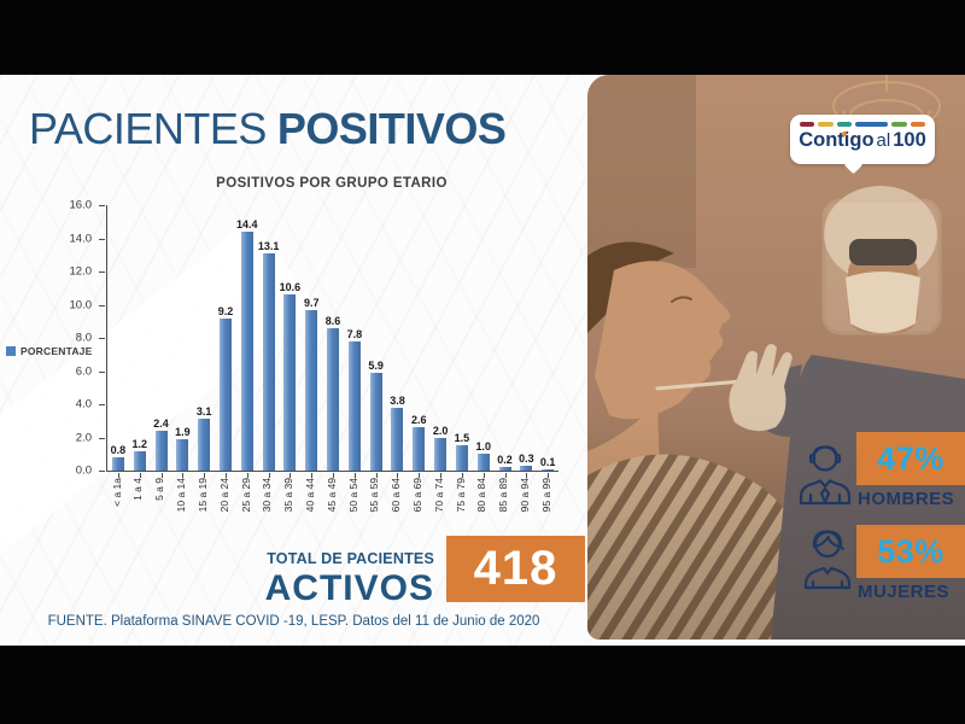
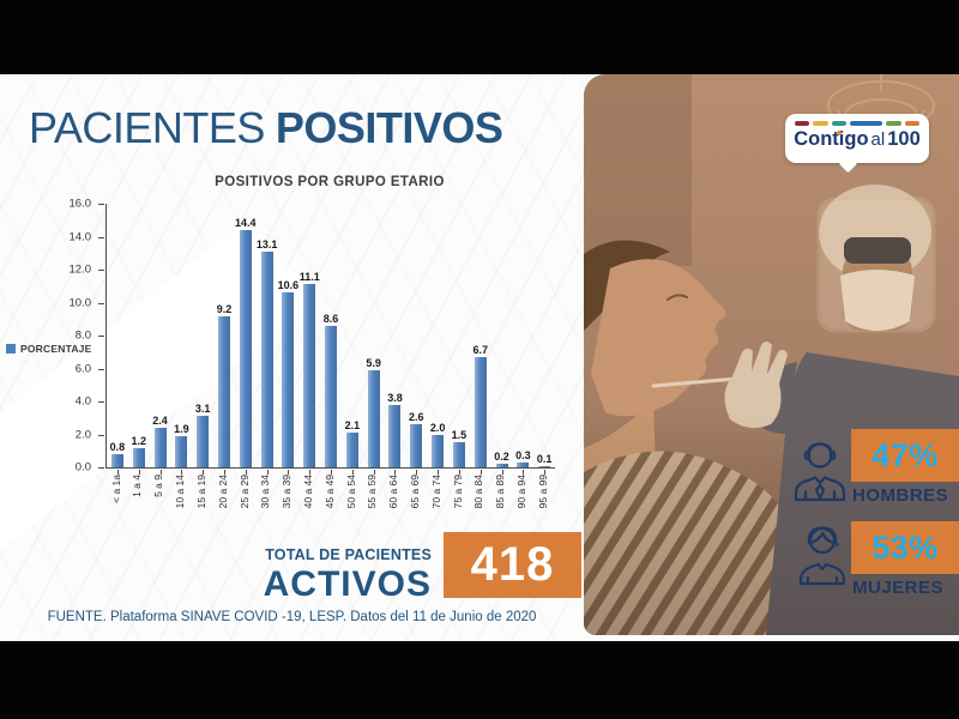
40 a 44: 9.7 -> 11.1
50 a 54: 7.8 -> 2.1
80 a 84: 1.0 -> 6.7
